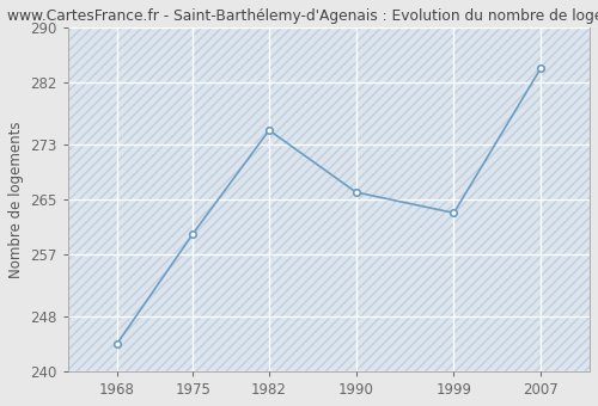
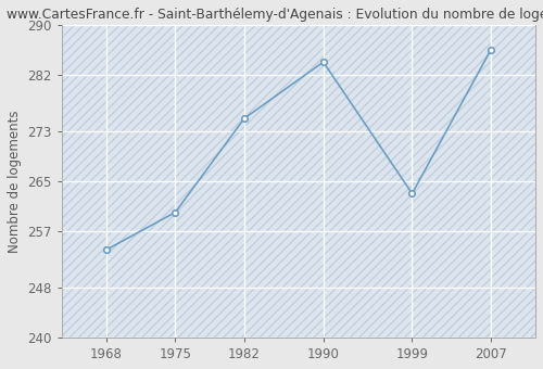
1968: 244 -> 254
1990: 266 -> 284
2007: 284 -> 286
